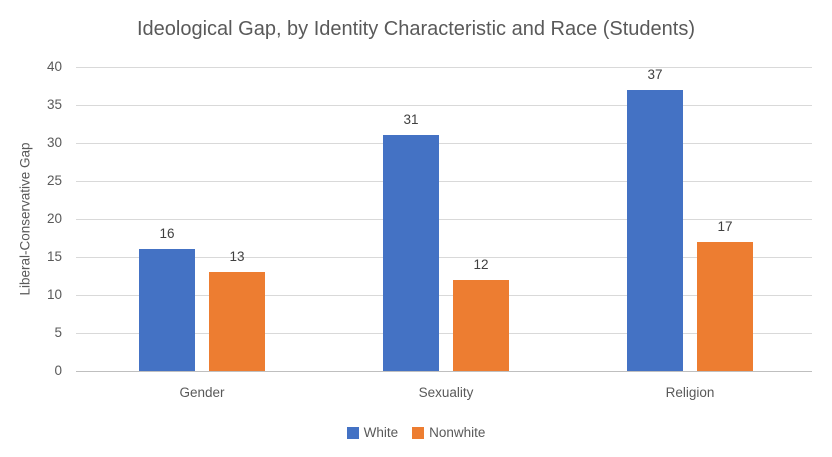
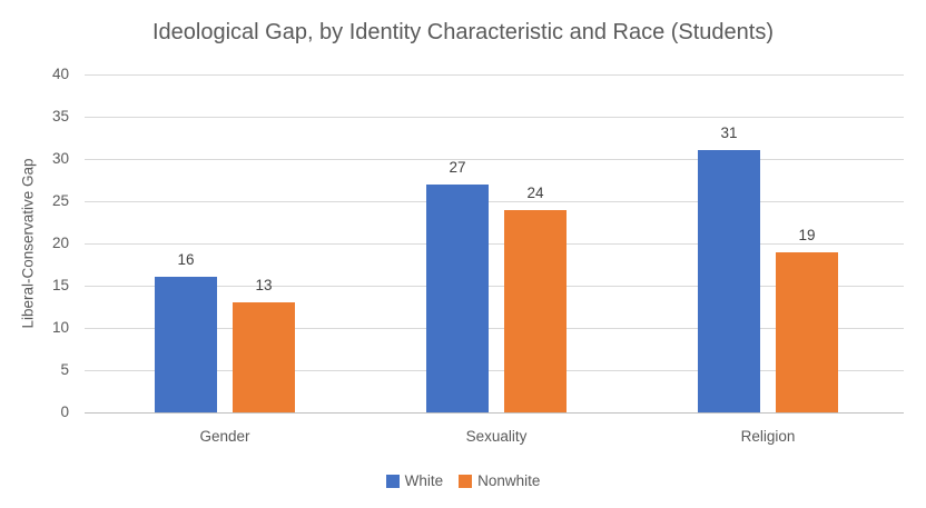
White/Sexuality: 31 -> 27
Nonwhite/Sexuality: 12 -> 24
White/Religion: 37 -> 31
Nonwhite/Religion: 17 -> 19
